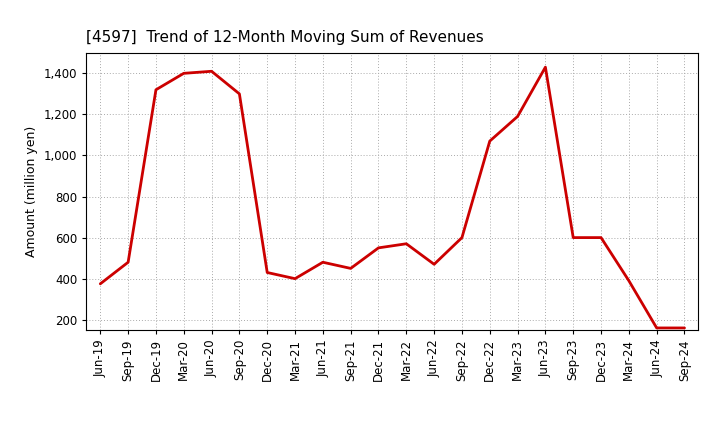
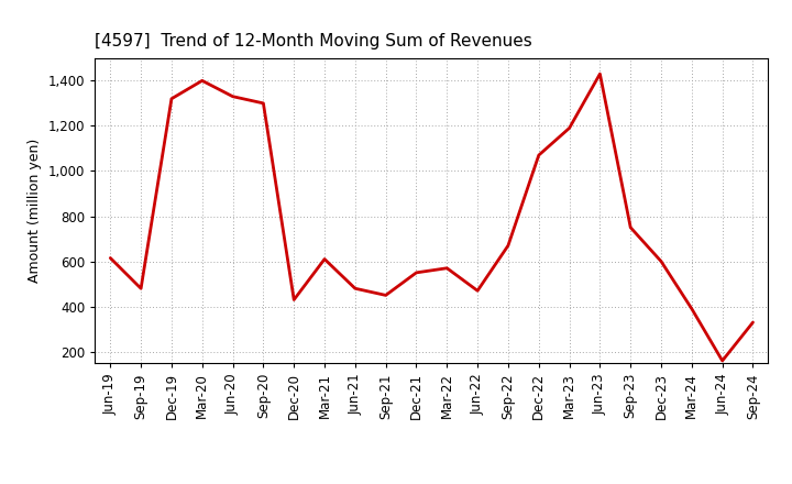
Jun-19: 375 -> 615
Jun-20: 1,410 -> 1,330
Mar-21: 400 -> 610
Sep-22: 600 -> 670
Sep-23: 600 -> 750
Sep-24: 160 -> 330
